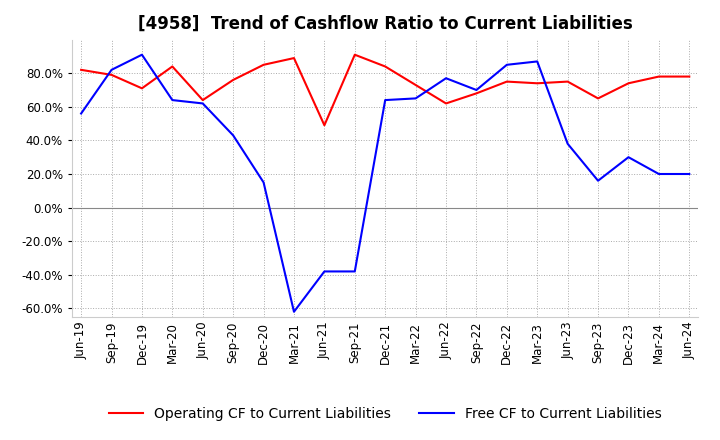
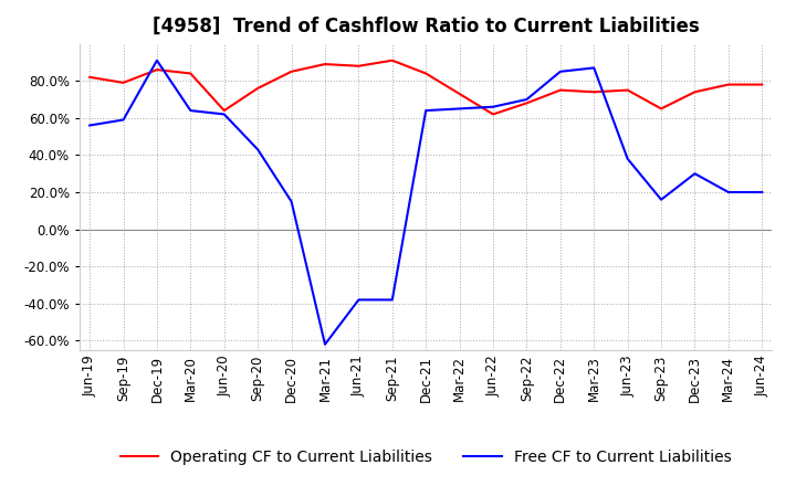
Free CF to Current Liabilities/Sep-19: 82% -> 59%
Operating CF to Current Liabilities/Dec-19: 71% -> 86%
Operating CF to Current Liabilities/Jun-21: 49% -> 88%
Free CF to Current Liabilities/Jun-22: 77% -> 66%
